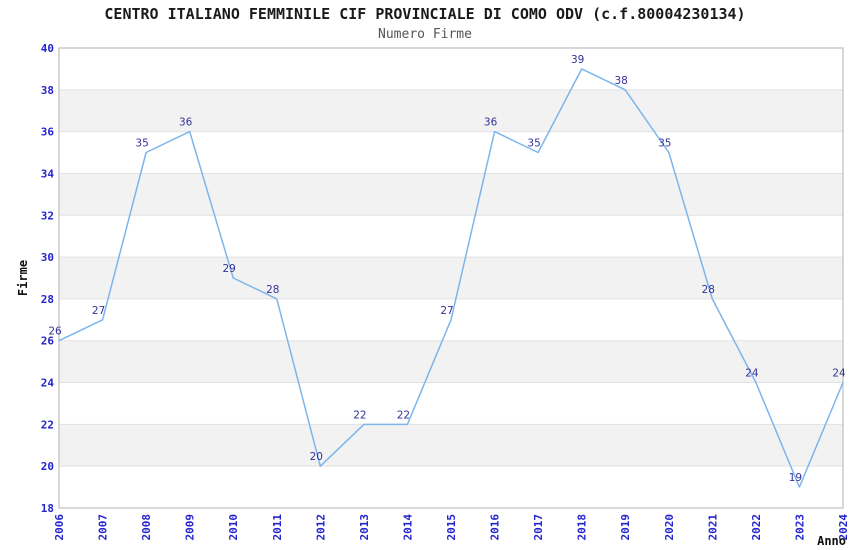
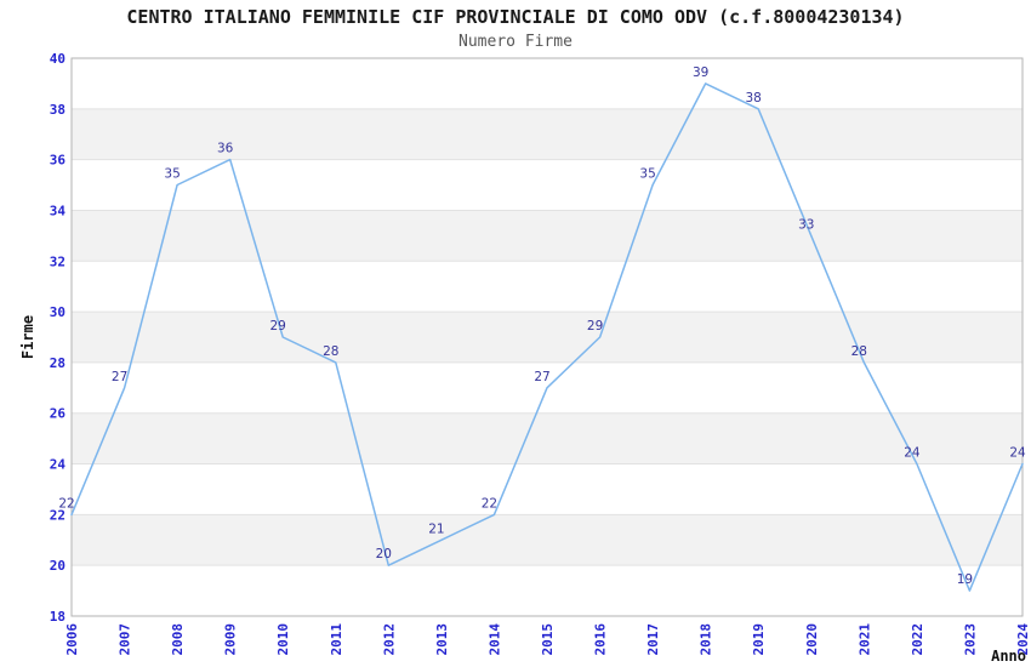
2006: 26 -> 22
2013: 22 -> 21
2016: 36 -> 29
2020: 35 -> 33
